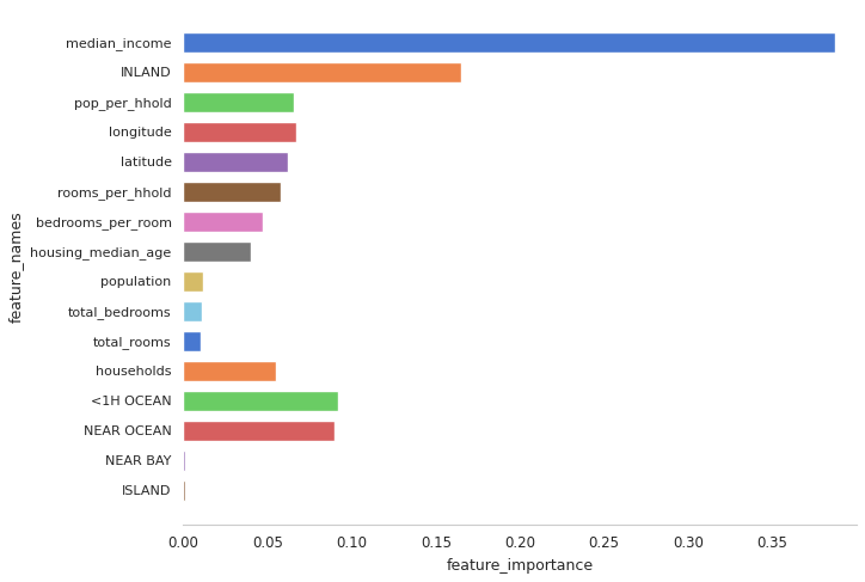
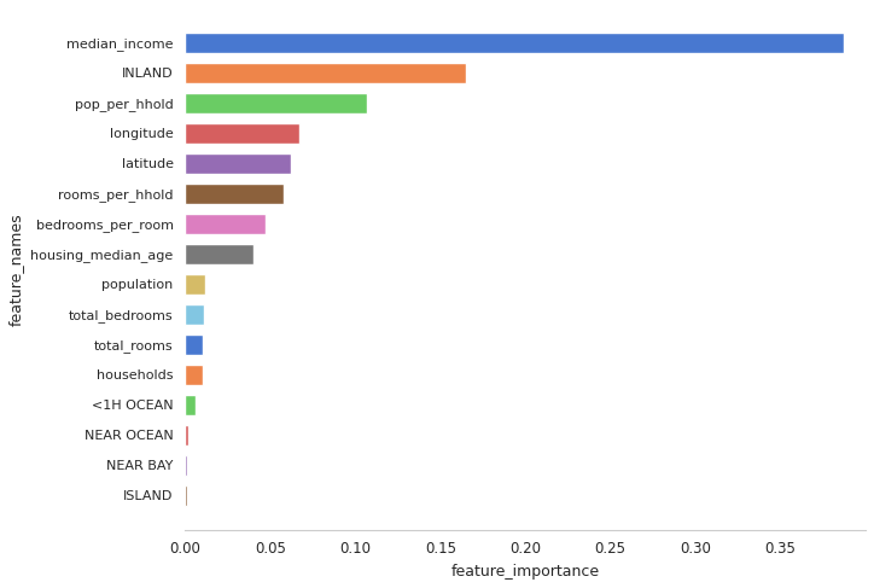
pop_per_hhold: 0.066 -> 0.107
households: 0.055 -> 0.010
<1H OCEAN: 0.092 -> 0.006
NEAR OCEAN: 0.090 -> 0.002
